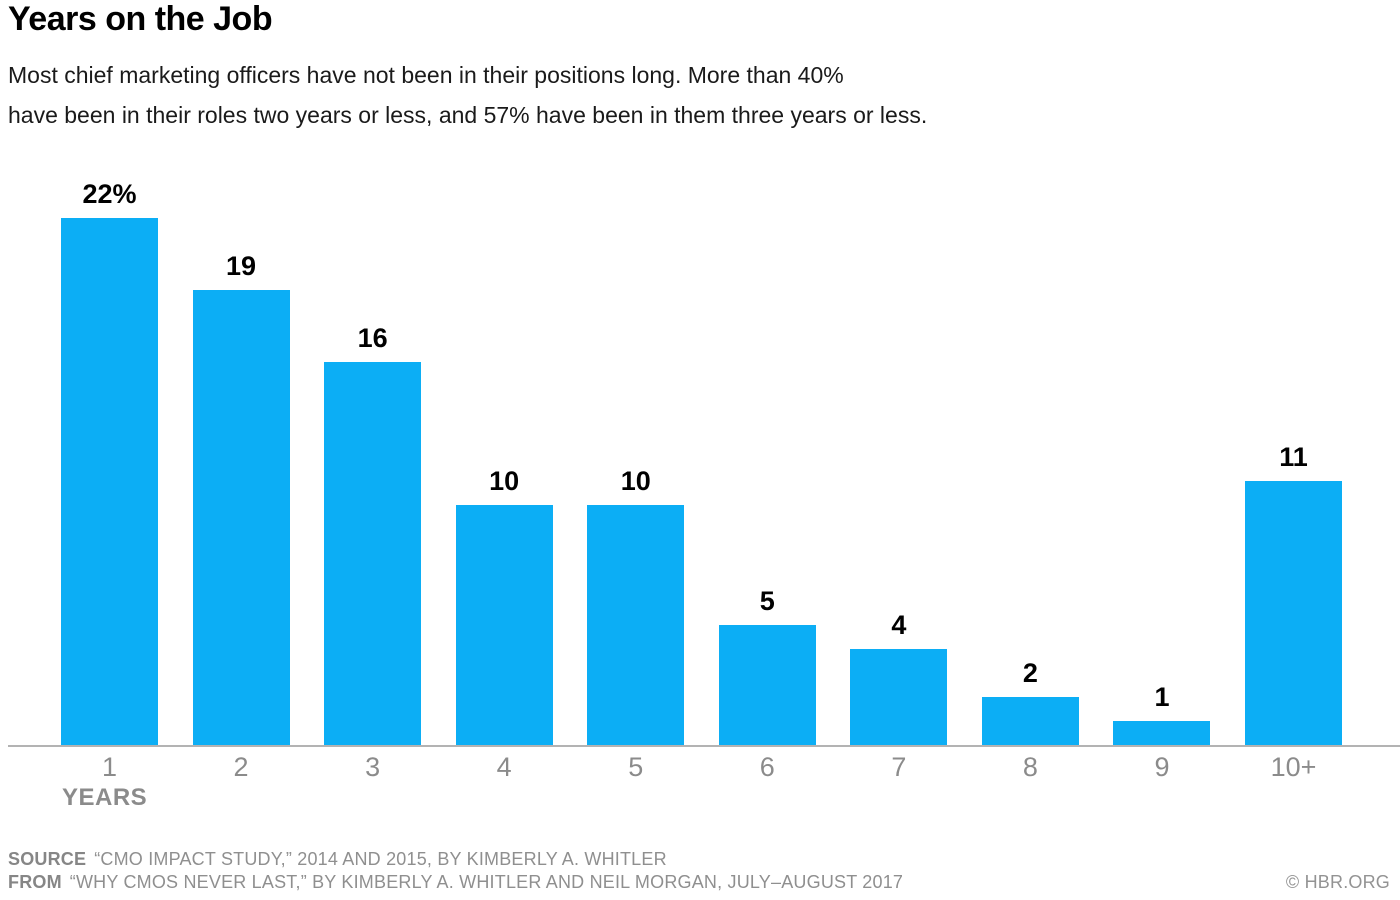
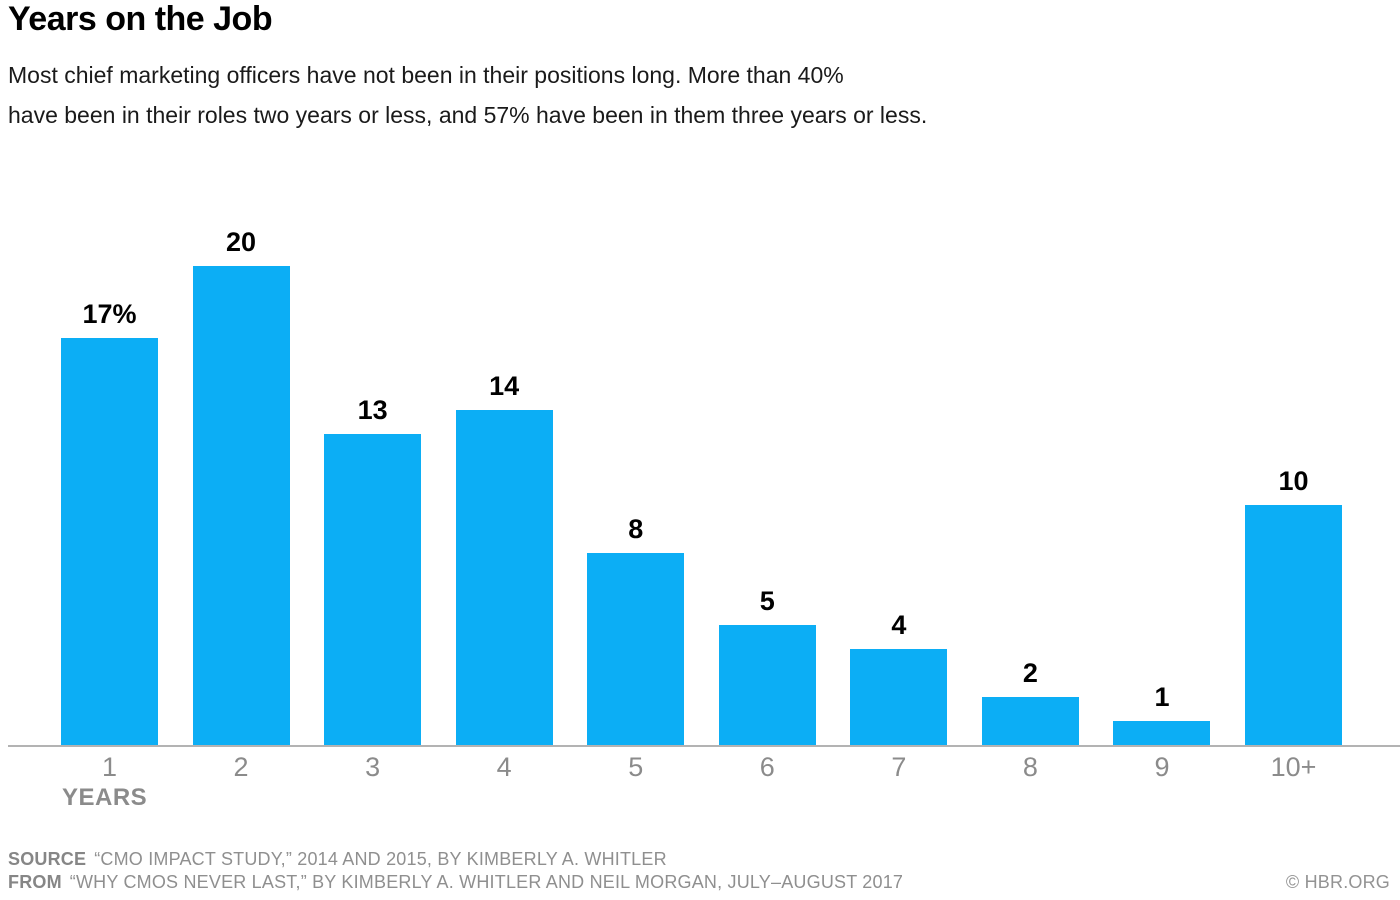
1: 22% -> 17%
2: 19 -> 20
3: 16 -> 13
4: 10 -> 14
5: 10 -> 8
10+: 11 -> 10
